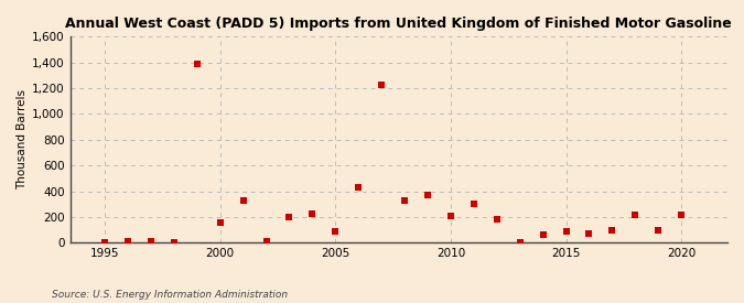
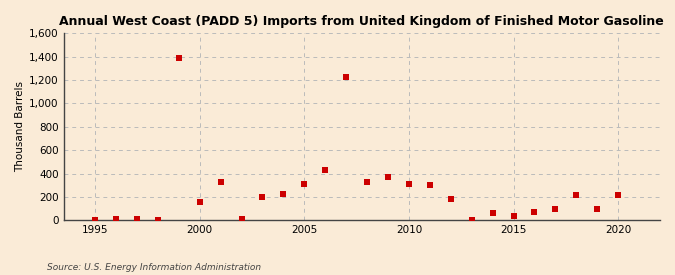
2005: 90 -> 310
2010: 210 -> 310
2015: 90 -> 40
